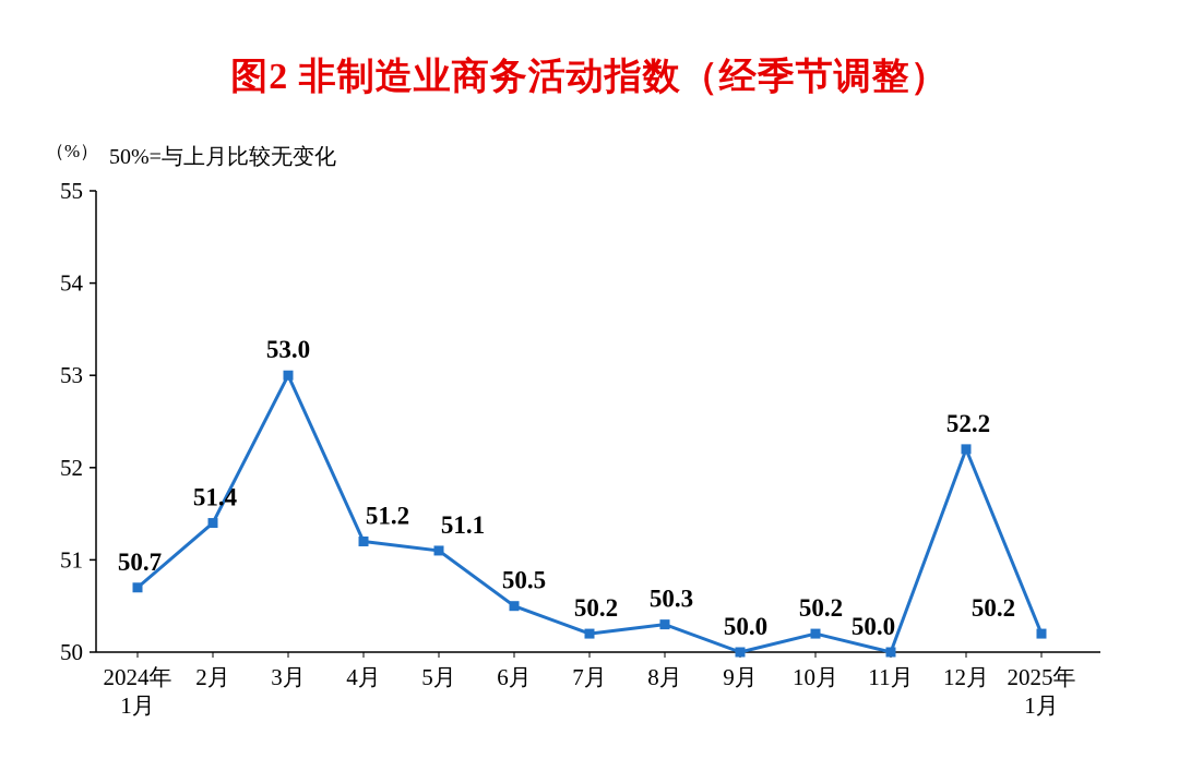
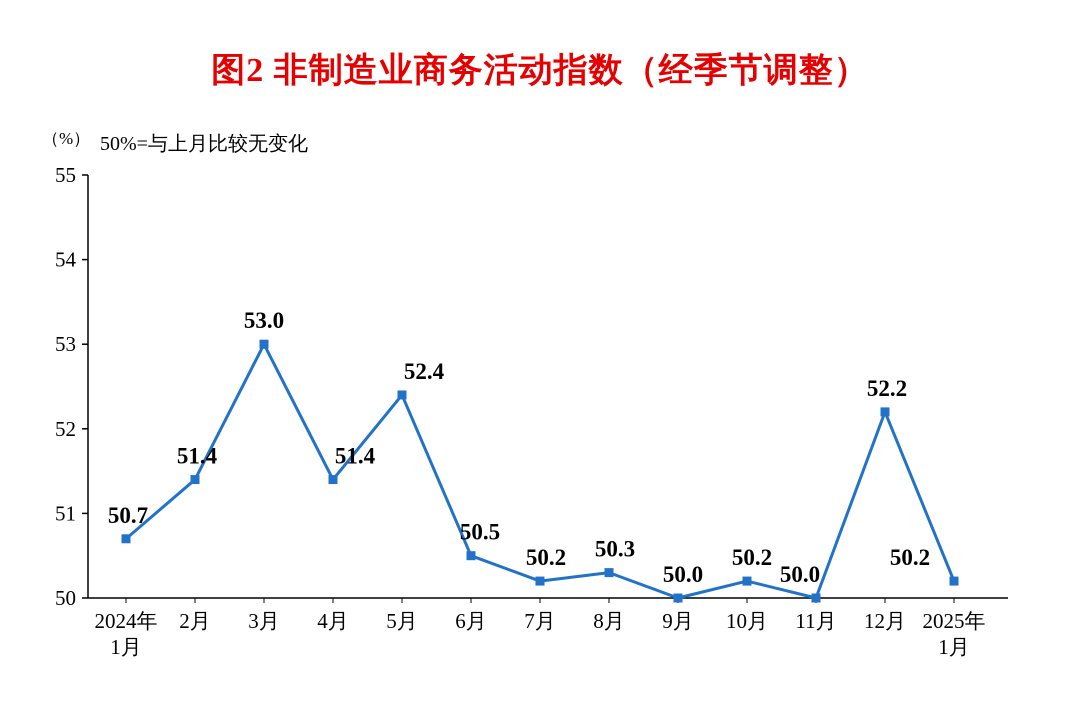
4月: 51.2 -> 51.4
5月: 51.1 -> 52.4
